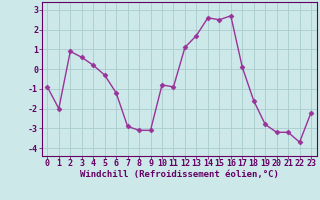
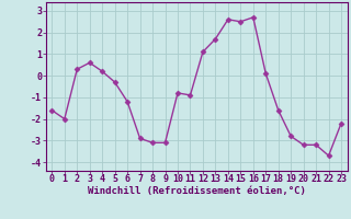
0: -0.9 -> -1.6
2: 0.9 -> 0.3
